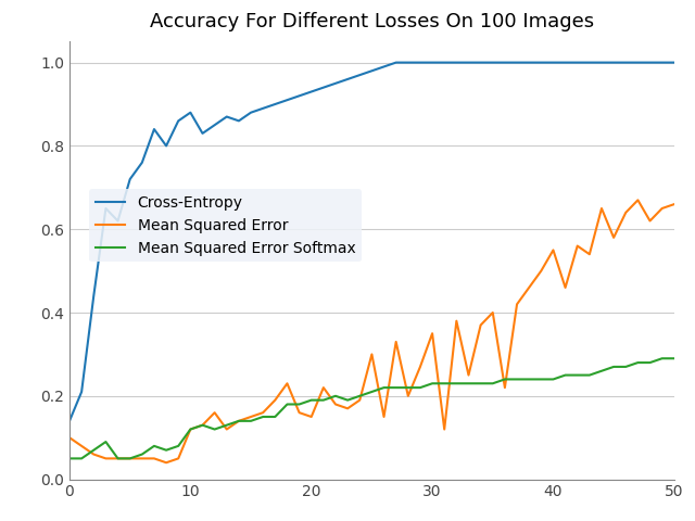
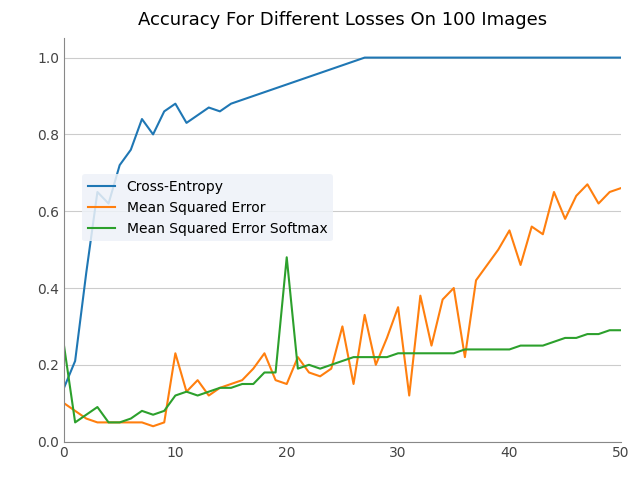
Mean Squared Error Softmax/0: 0.05 -> 0.25
Mean Squared Error/10: 0.12 -> 0.23
Mean Squared Error Softmax/20: 0.19 -> 0.48
